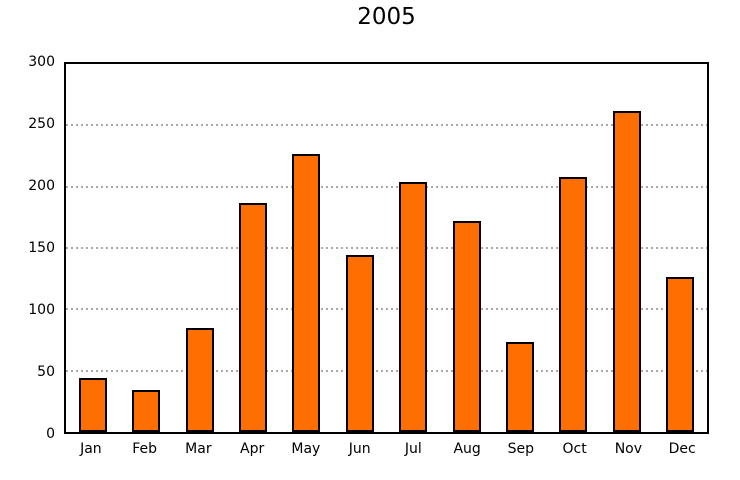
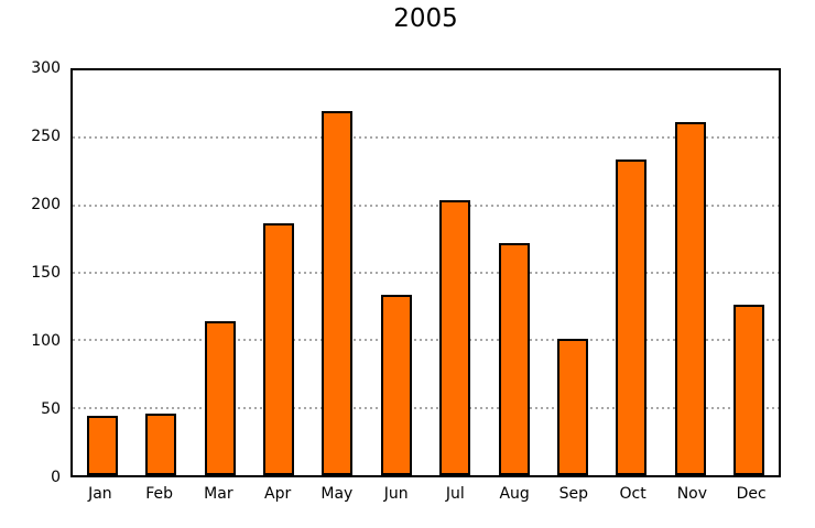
Feb: 34 -> 46
Mar: 85 -> 114
May: 227 -> 270
Jun: 144 -> 134
Sep: 73 -> 101
Oct: 208 -> 234
